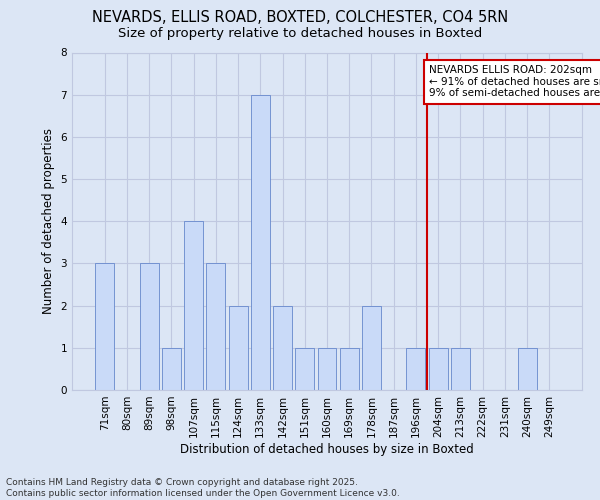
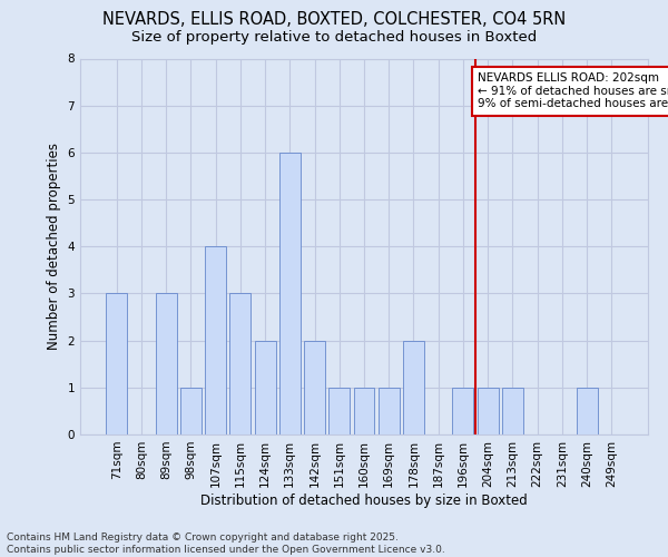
133sqm: 7 -> 6
